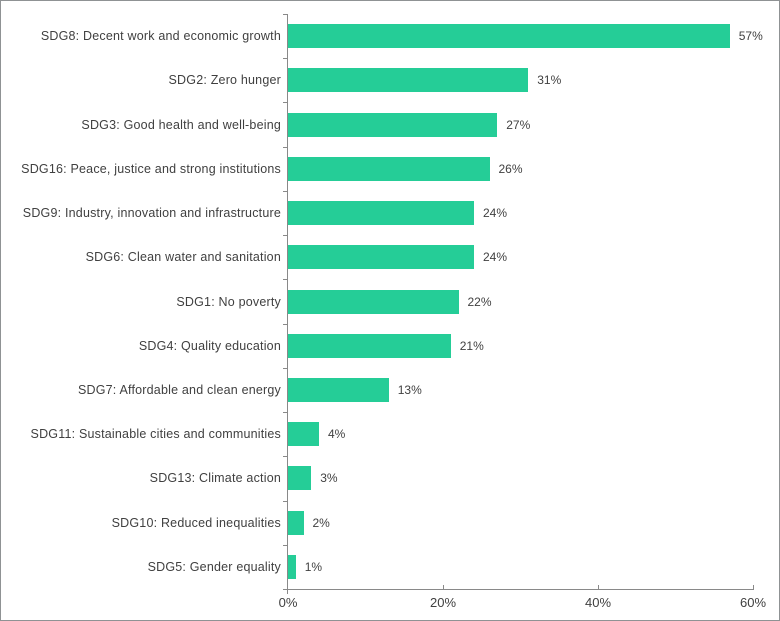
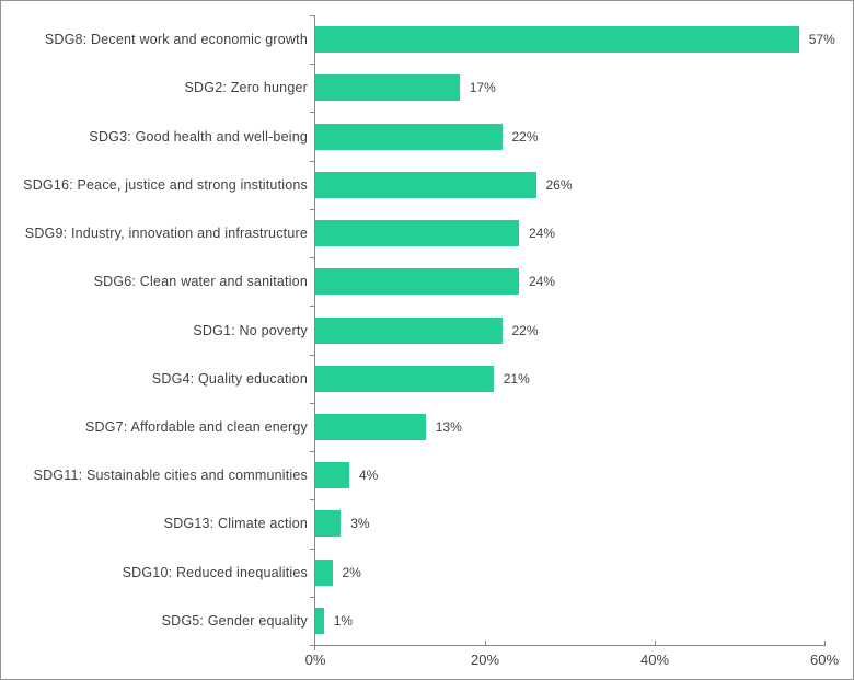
SDG2: Zero hunger: 31% -> 17%
SDG3: Good health and well-being: 27% -> 22%
